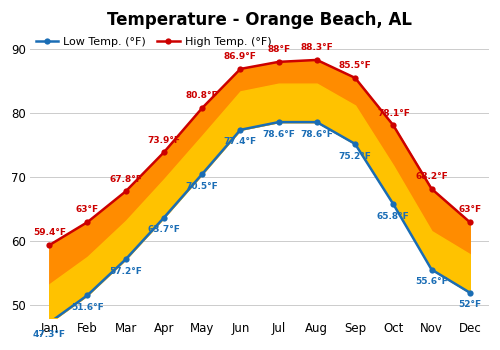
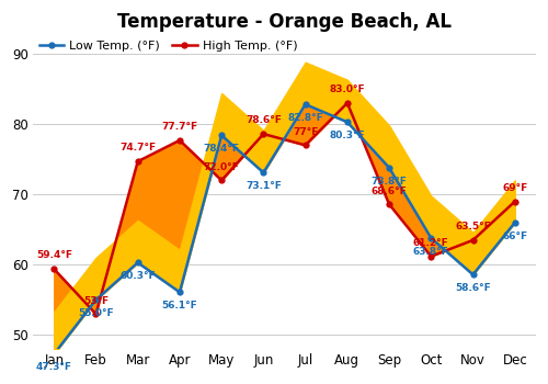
Low Temp. (°F)/Feb: 51.6°F -> 55.0°F
High Temp. (°F)/Feb: 63°F -> 53°F
Low Temp. (°F)/Mar: 57.2°F -> 60.3°F
High Temp. (°F)/Mar: 67.8°F -> 74.7°F
Low Temp. (°F)/Apr: 63.7°F -> 56.1°F
High Temp. (°F)/Apr: 73.9°F -> 77.7°F
Low Temp. (°F)/May: 70.5°F -> 78.4°F
High Temp. (°F)/May: 80.8°F -> 72.0°F
Low Temp. (°F)/Jun: 77.4°F -> 73.1°F
High Temp. (°F)/Jun: 86.9°F -> 78.6°F
Low Temp. (°F)/Jul: 78.6°F -> 82.8°F
High Temp. (°F)/Jul: 88°F -> 77°F
Low Temp. (°F)/Aug: 78.6°F -> 80.3°F
High Temp. (°F)/Aug: 88.3°F -> 83.0°F
Low Temp. (°F)/Sep: 75.2°F -> 73.8°F
High Temp. (°F)/Sep: 85.5°F -> 68.6°F
Low Temp. (°F)/Oct: 65.8°F -> 63.8°F
High Temp. (°F)/Oct: 78.1°F -> 61.2°F
Low Temp. (°F)/Nov: 55.6°F -> 58.6°F
High Temp. (°F)/Nov: 68.2°F -> 63.5°F
Low Temp. (°F)/Dec: 52°F -> 66°F
High Temp. (°F)/Dec: 63°F -> 69°F
